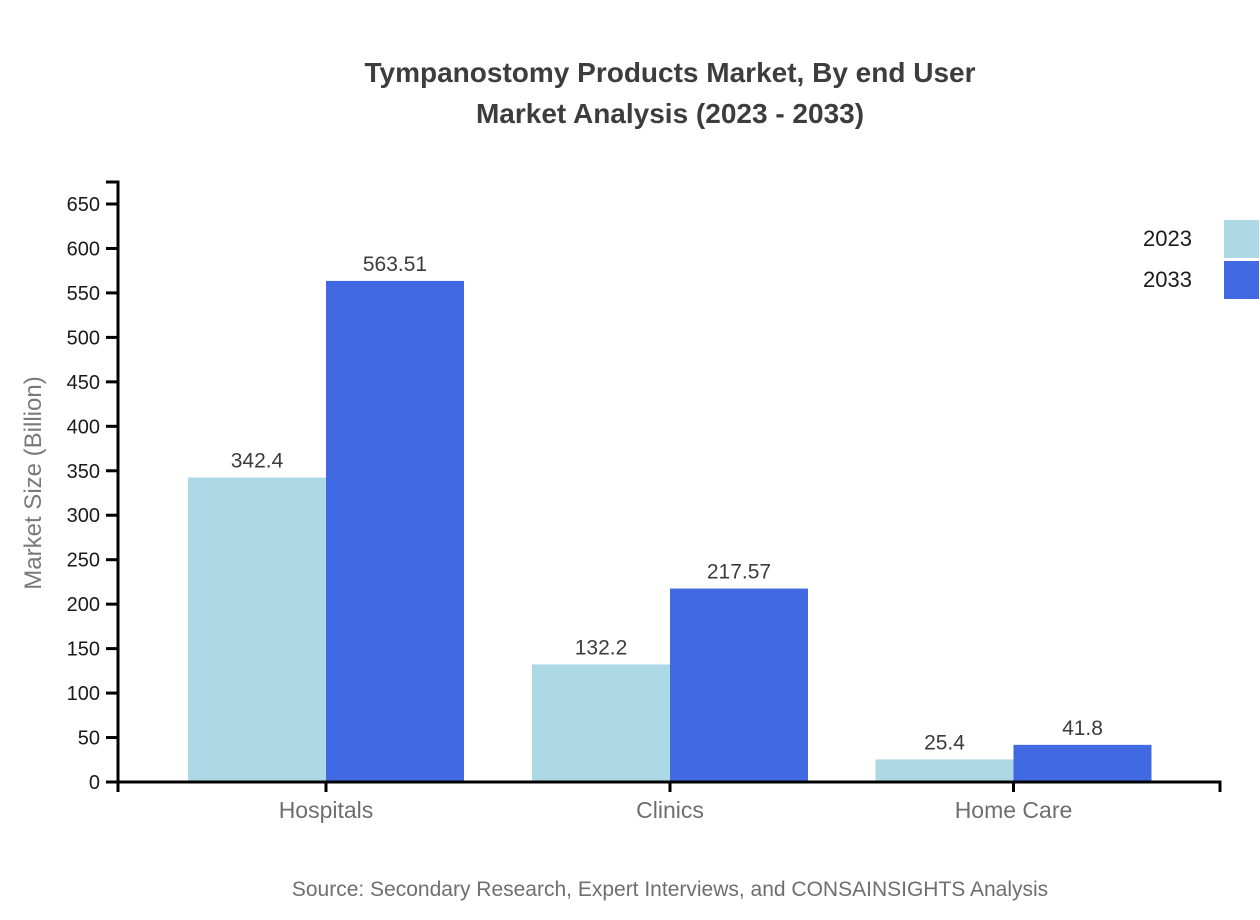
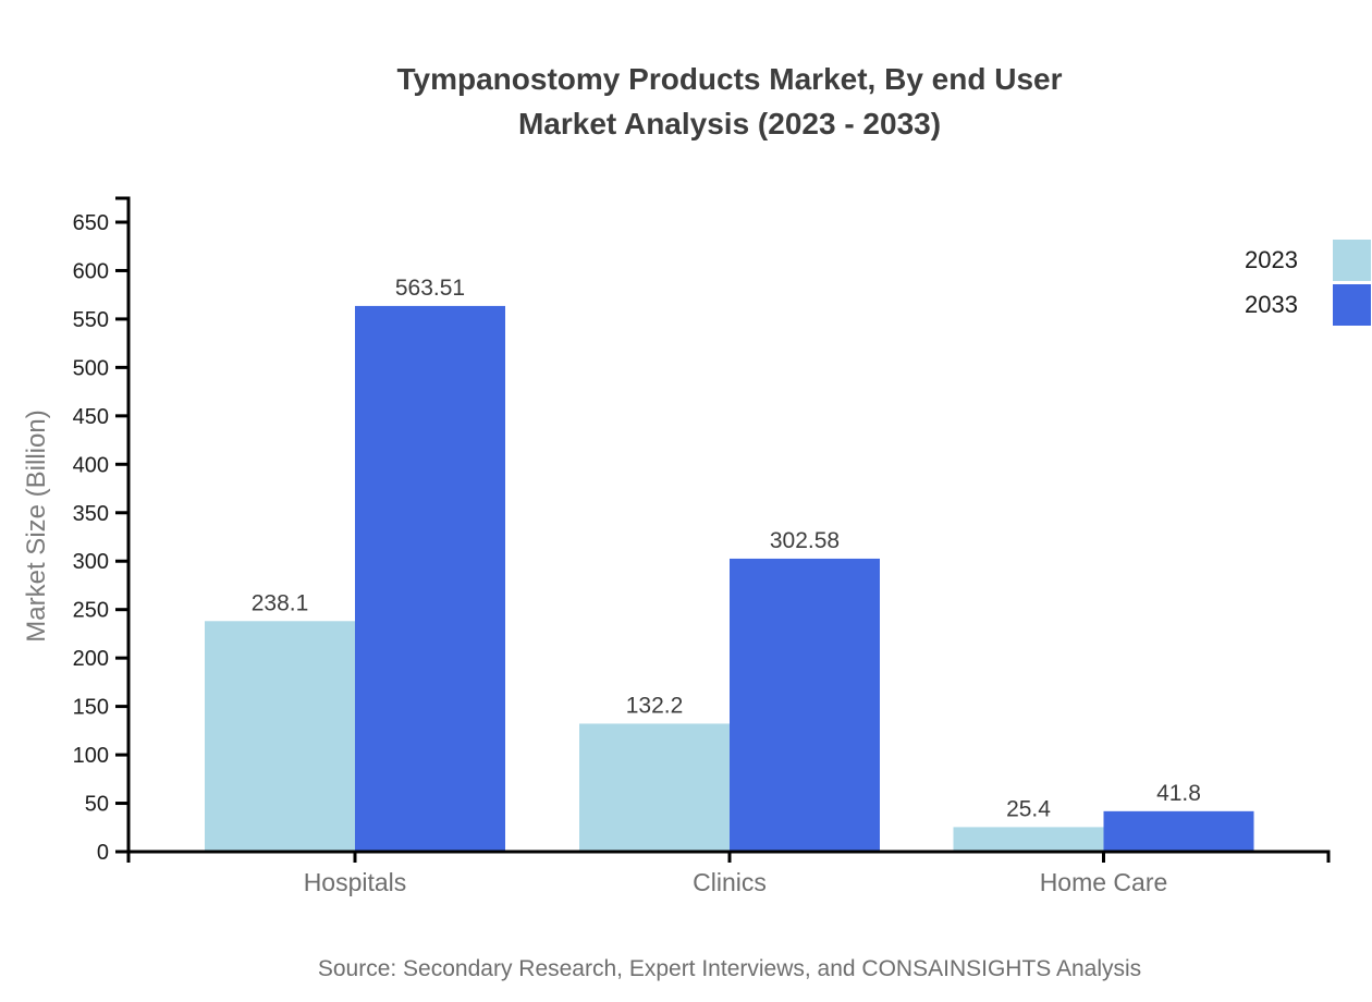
2023/Hospitals: 342.4 -> 238.1
2033/Clinics: 217.57 -> 302.58
